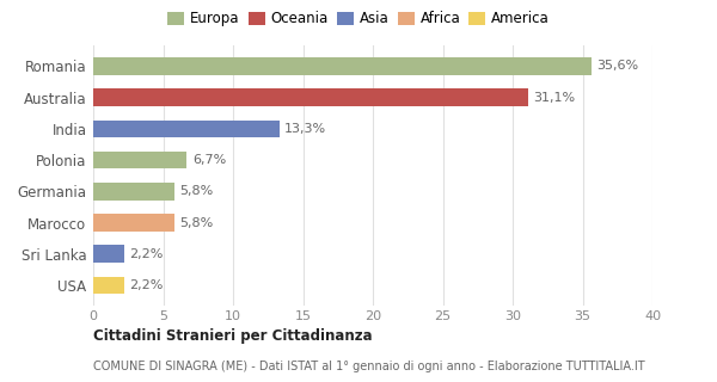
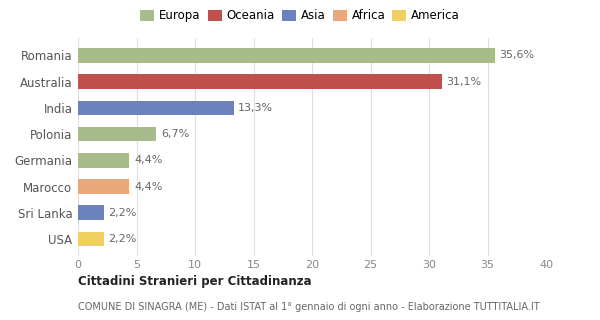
Germania: 5,8% -> 4,4%
Marocco: 5,8% -> 4,4%
